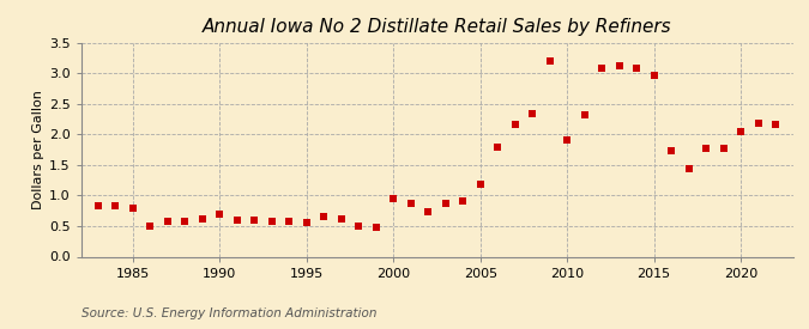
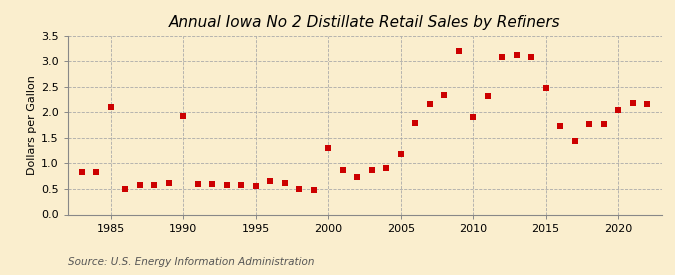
1985: 0.79 -> 2.10
1990: 0.70 -> 1.92
2000: 0.95 -> 1.30
2015: 2.97 -> 2.48
